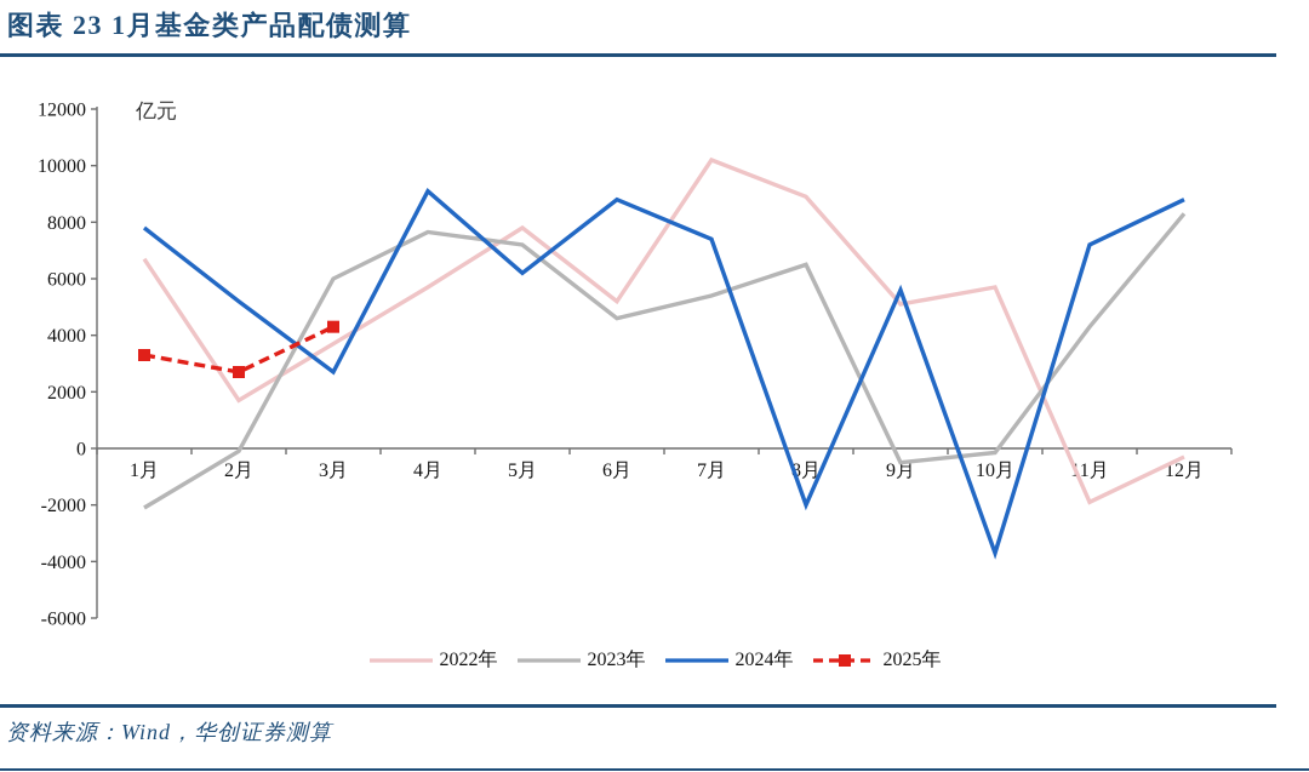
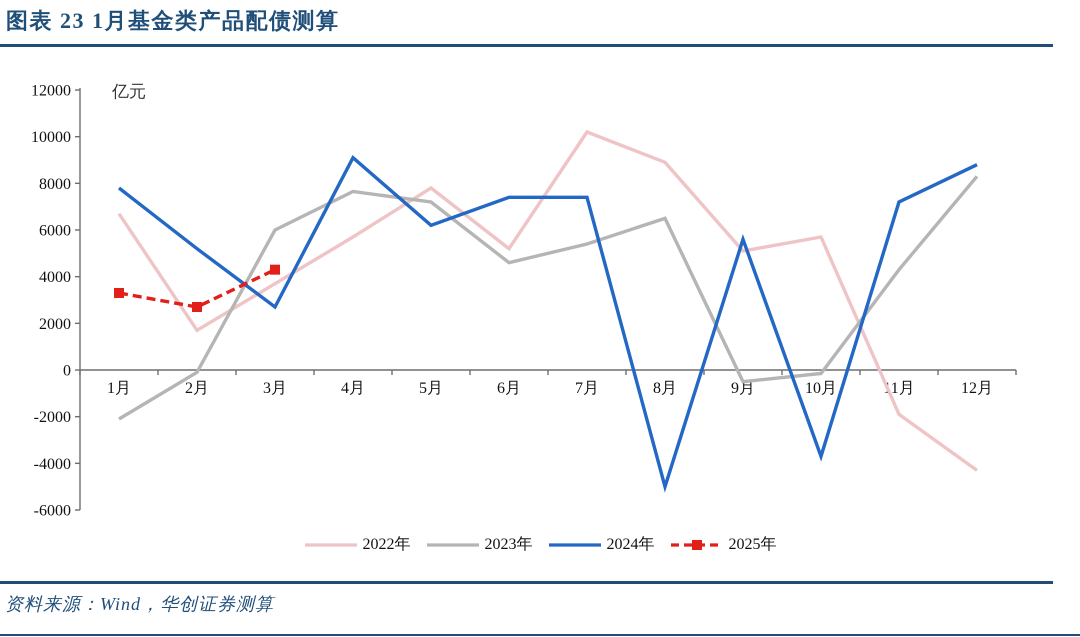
2024年/6月: 8800 -> 7400
2024年/8月: -2000 -> -5000
2022年/12月: -300 -> -4300
